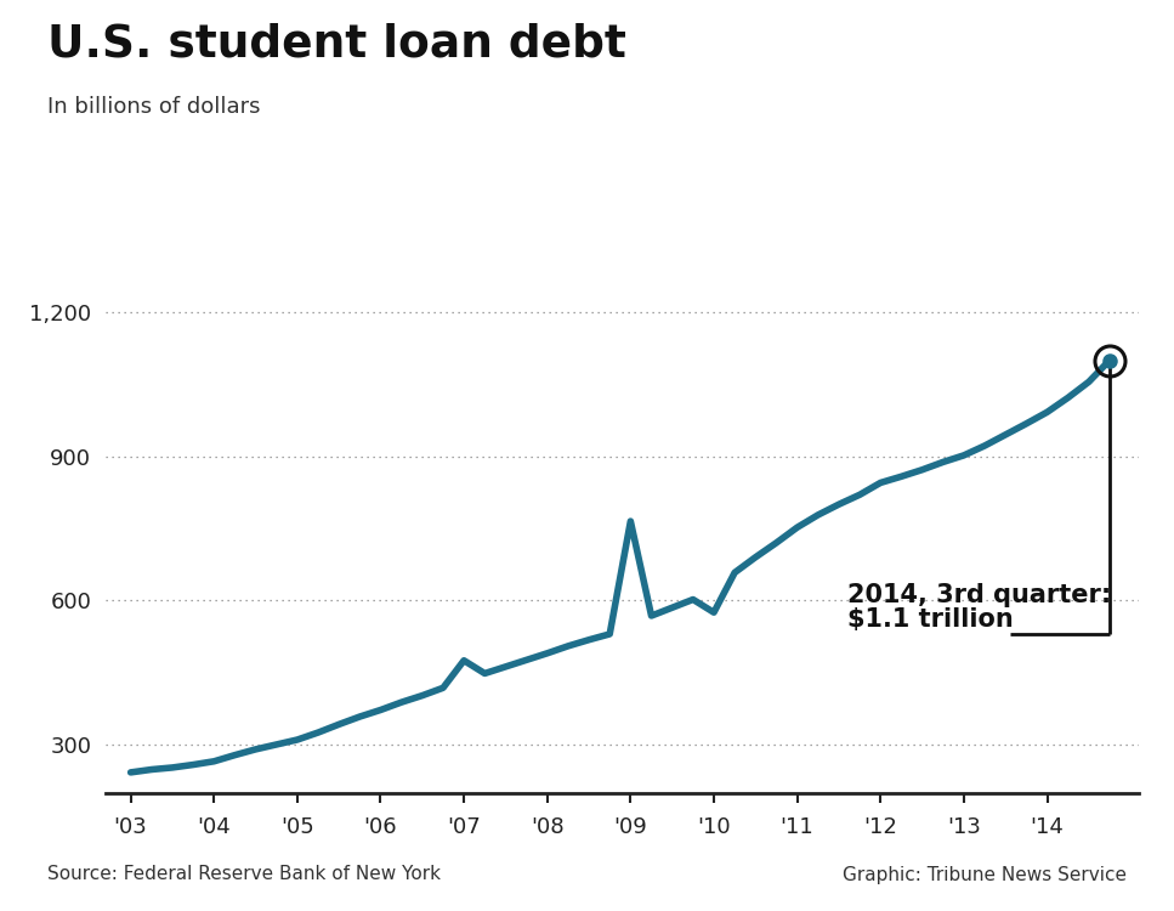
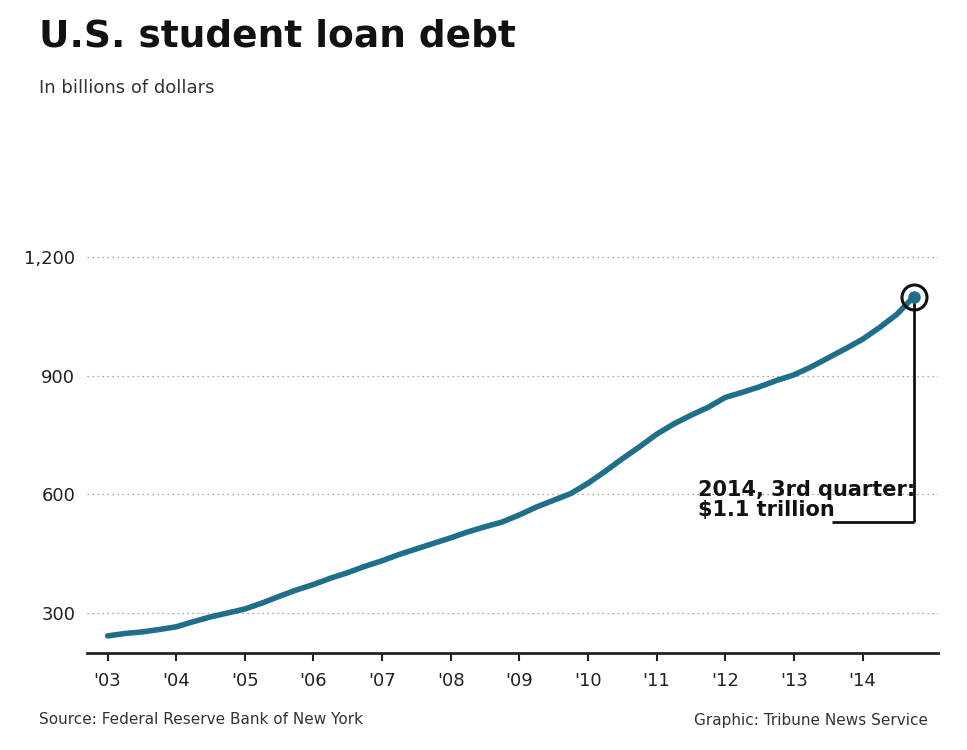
'07: 475 -> 432
'09: 765 -> 548
'10: 575 -> 628
